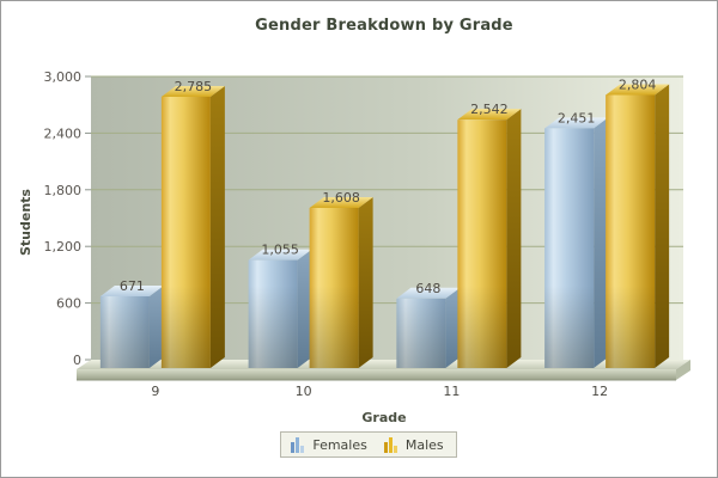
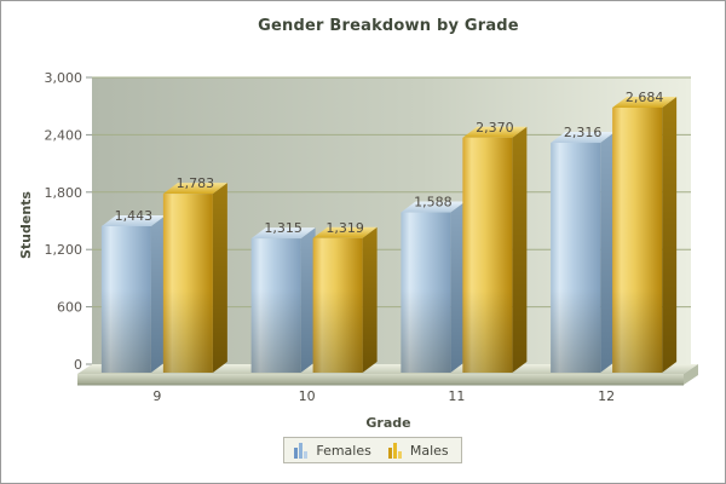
Females/9: 671 -> 1,443
Males/9: 2,785 -> 1,783
Females/10: 1,055 -> 1,315
Males/10: 1,608 -> 1,319
Females/11: 648 -> 1,588
Males/11: 2,542 -> 2,370
Females/12: 2,451 -> 2,316
Males/12: 2,804 -> 2,684
